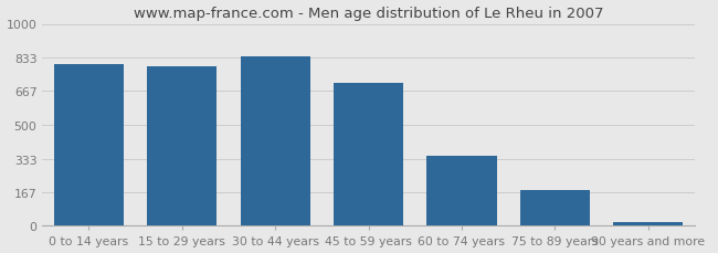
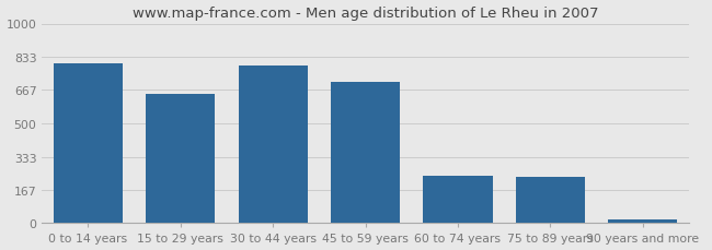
15 to 29 years: 790 -> 650
30 to 44 years: 840 -> 790
60 to 74 years: 340 -> 240
75 to 89 years: 180 -> 230
